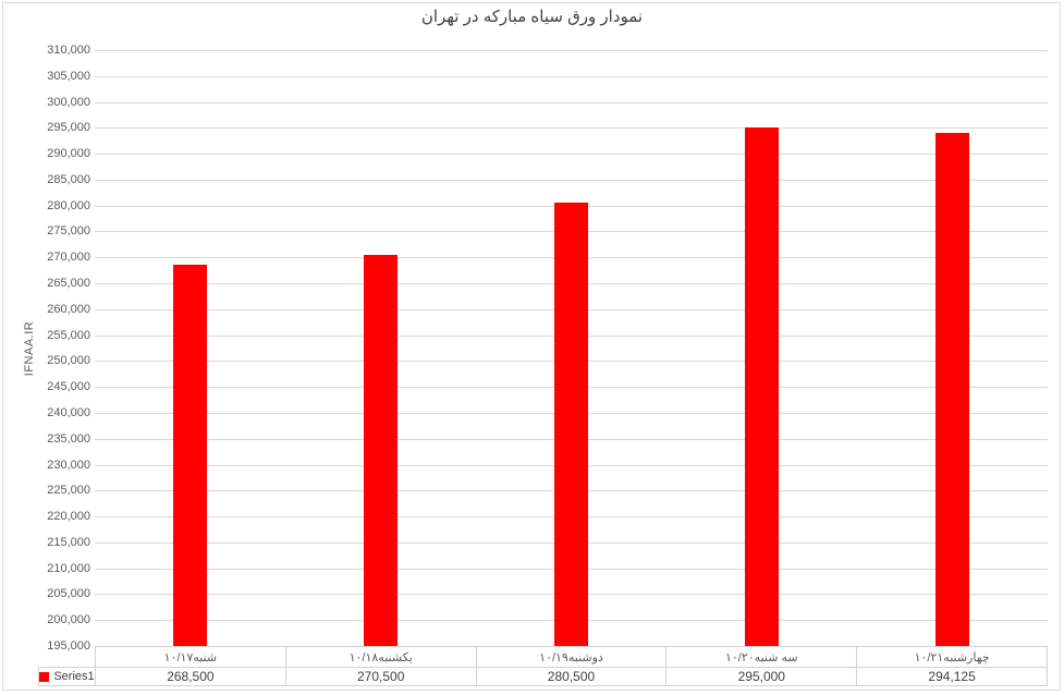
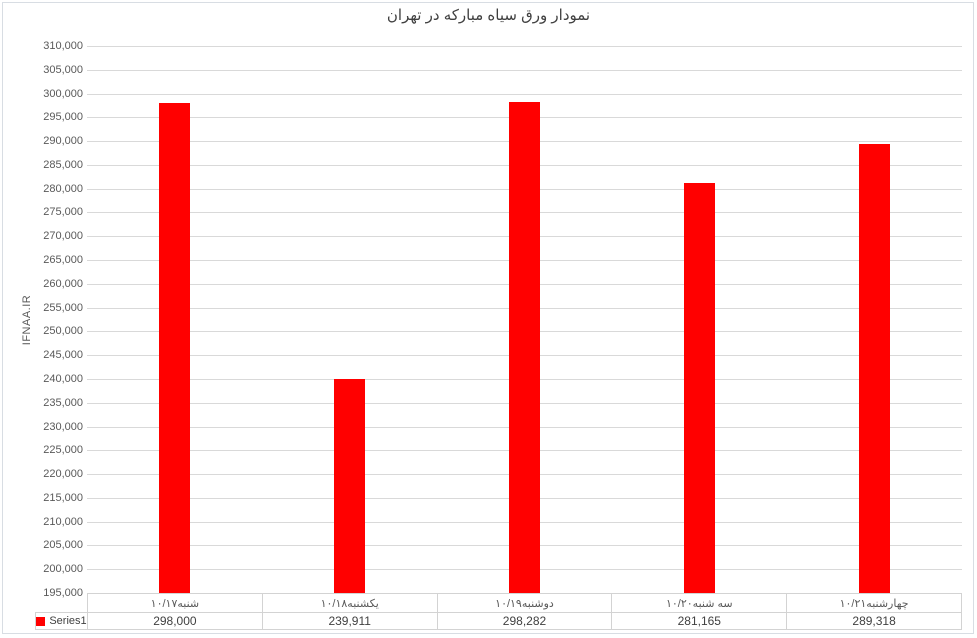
شنبه۱۰/۱۷: 268,500 -> 298,000
یکشنبه۱۰/۱۸: 270,500 -> 239,911
دوشنبه۱۰/۱۹: 280,500 -> 298,282
سه شنبه۱۰/۲۰: 295,000 -> 281,165
چهارشنبه۱۰/۲۱: 294,125 -> 289,318
